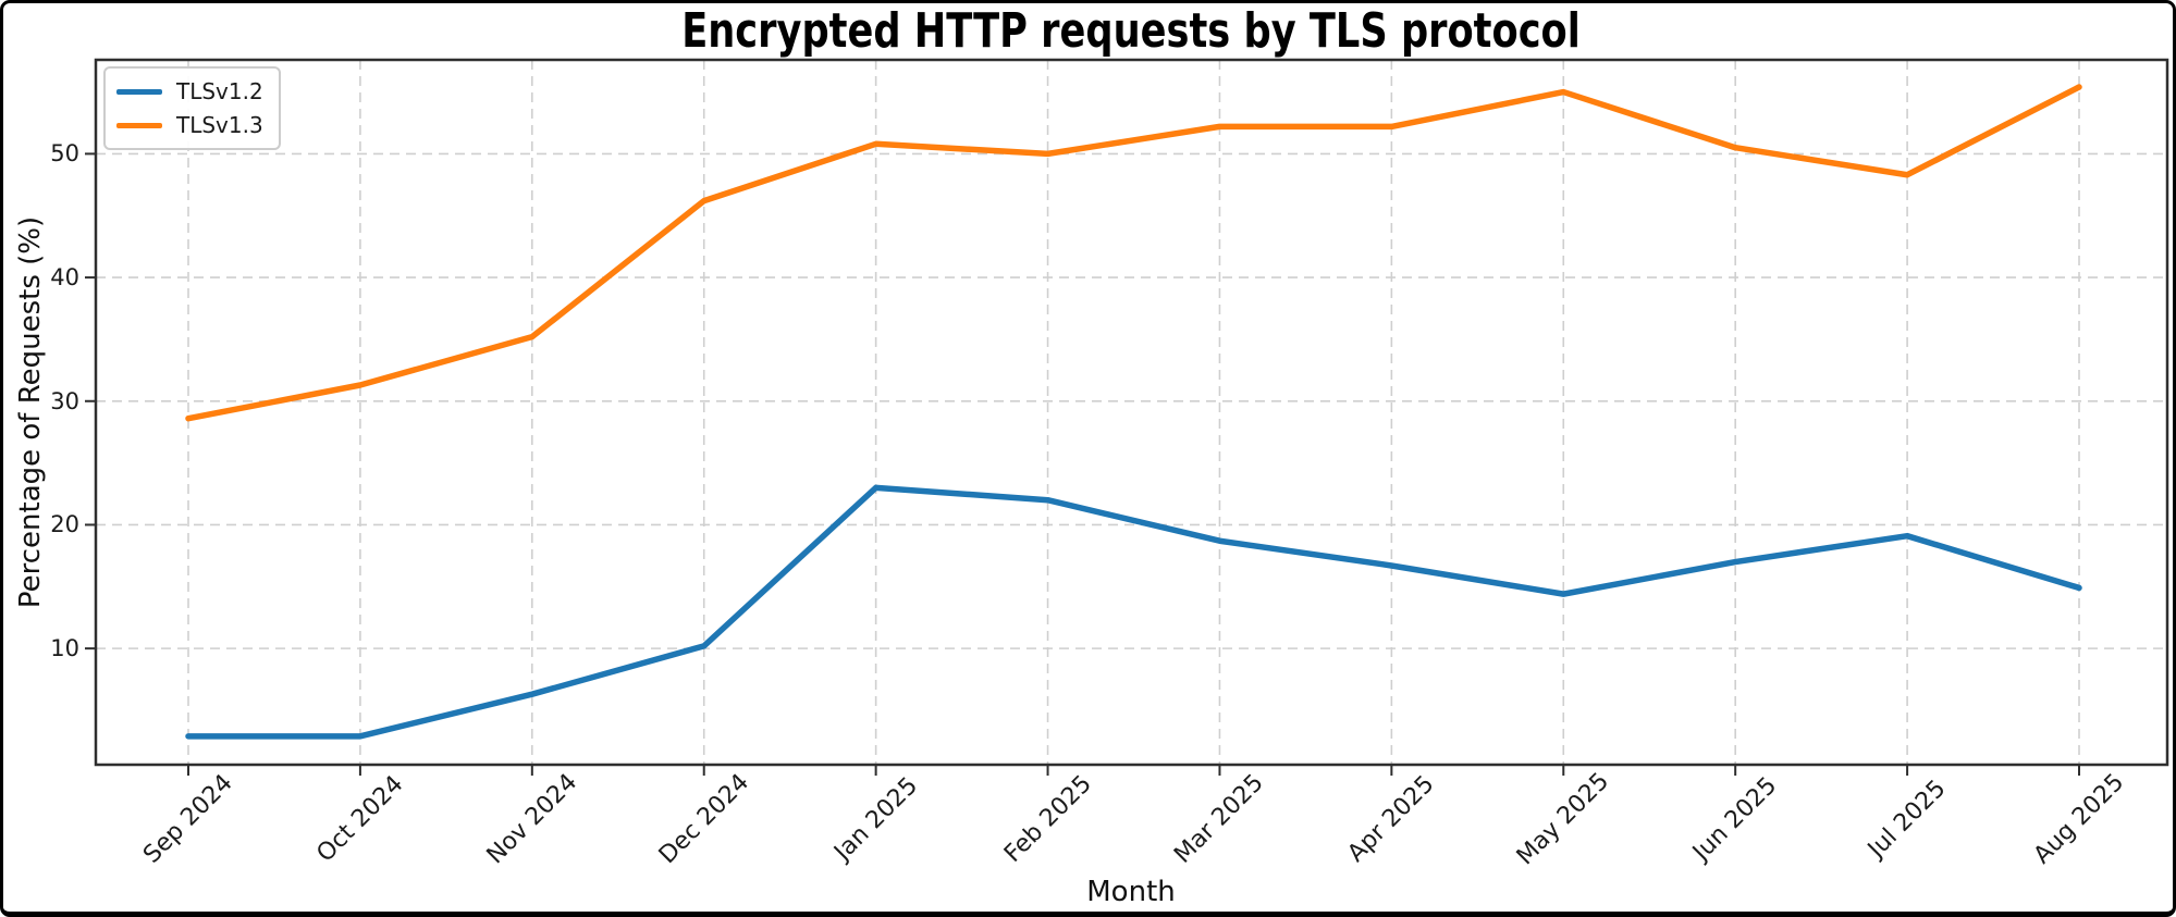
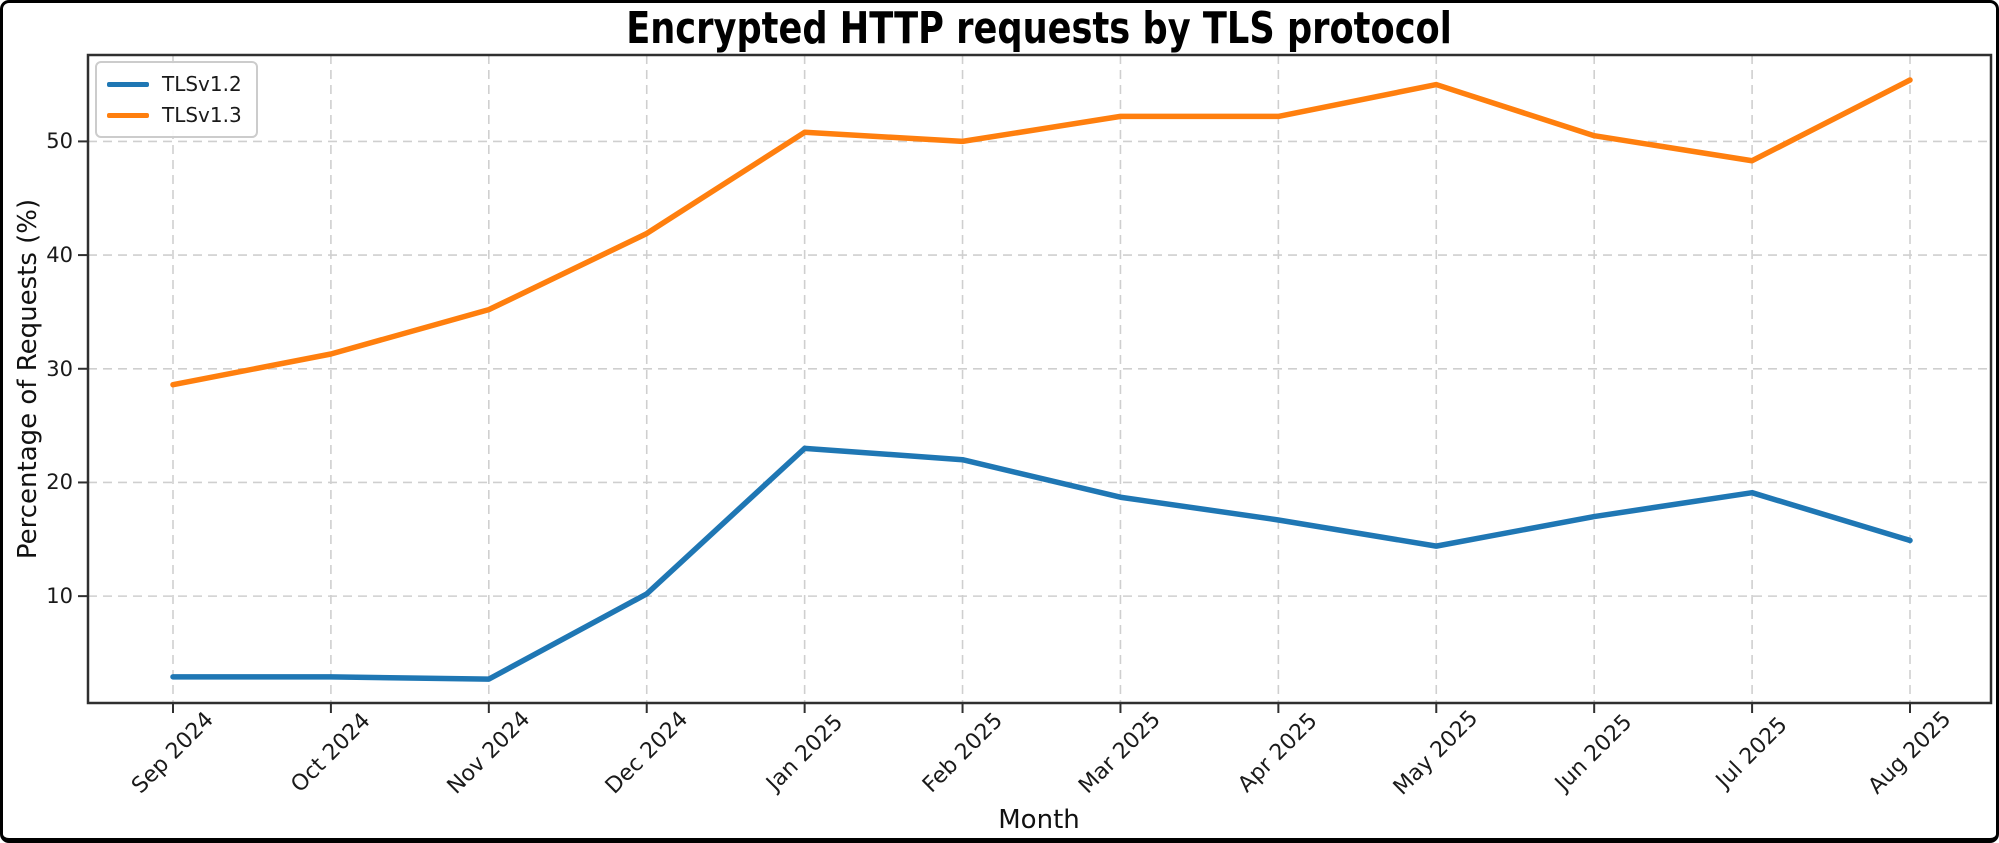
TLSv1.2/Nov 2024: 6.3 -> 2.7
TLSv1.3/Dec 2024: 46.2 -> 41.9
